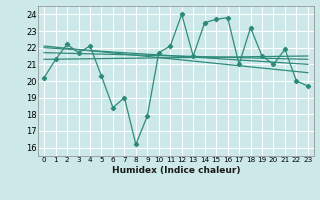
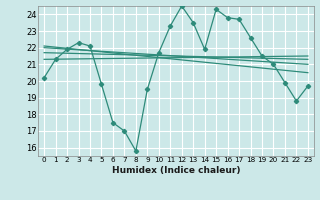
2: 22.2 -> 21.9
3: 21.7 -> 22.3
5: 20.3 -> 19.8
6: 18.4 -> 17.5
7: 19.0 -> 17.0
8: 16.2 -> 15.8
9: 17.9 -> 19.5
11: 22.1 -> 23.3
12: 24.0 -> 24.5
13: 21.5 -> 23.5
14: 23.5 -> 21.9
15: 23.7 -> 24.3
17: 21.0 -> 23.7
18: 23.2 -> 22.6
21: 21.9 -> 19.9
22: 20.0 -> 18.8
